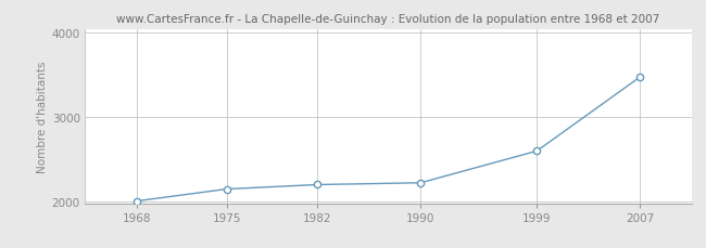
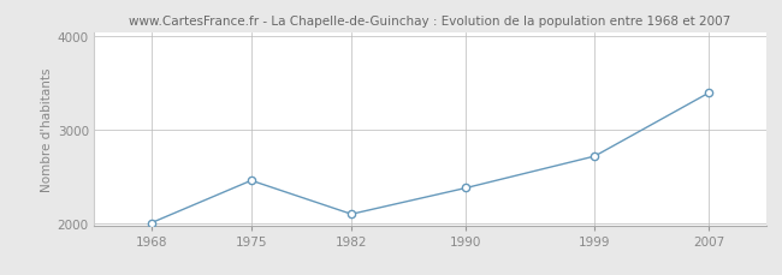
1975: 2150 -> 2460
1982: 2200 -> 2100
1990: 2220 -> 2380
1999: 2600 -> 2720
2007: 3480 -> 3400
